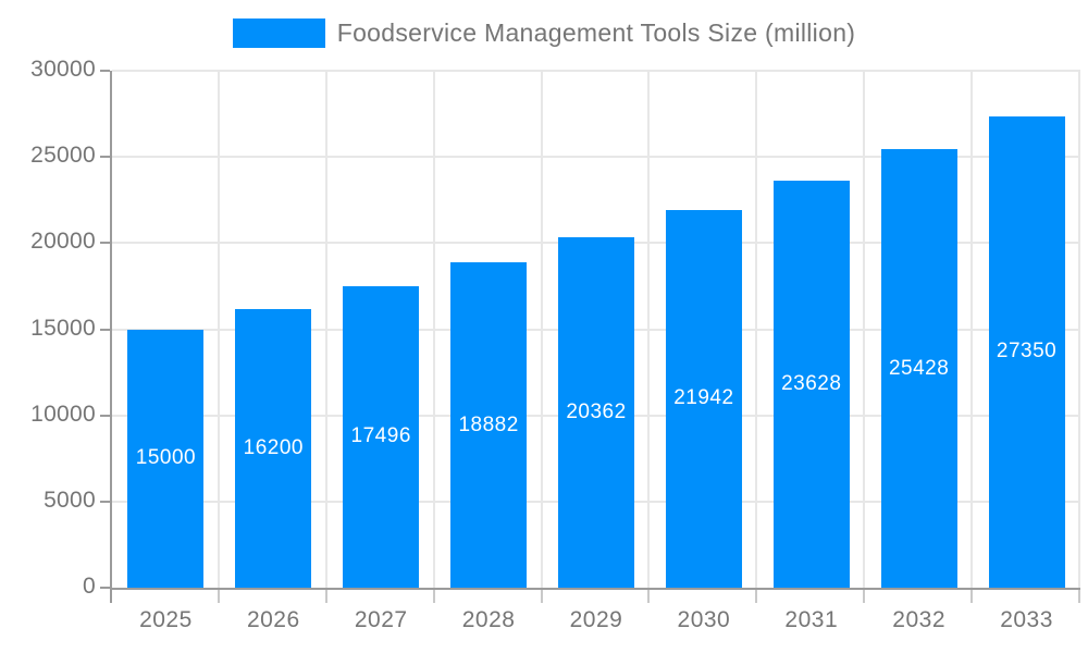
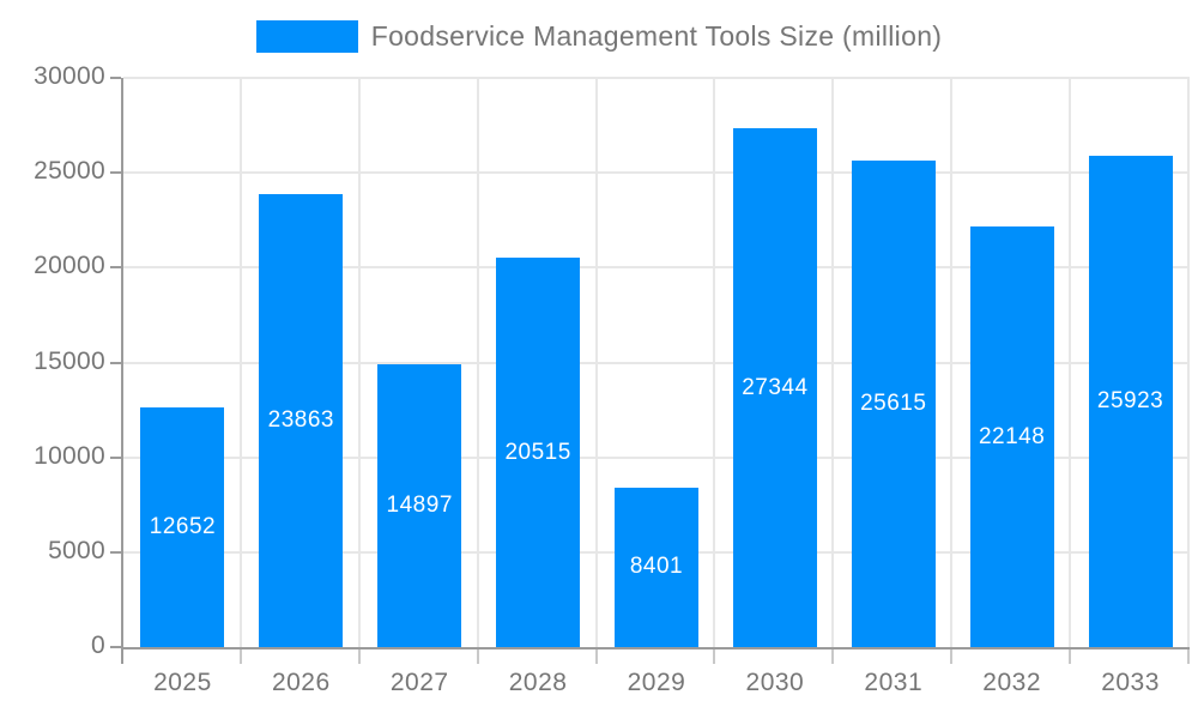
2025: 15000 -> 12652
2026: 16200 -> 23863
2027: 17496 -> 14897
2028: 18882 -> 20515
2029: 20362 -> 8401
2030: 21942 -> 27344
2031: 23628 -> 25615
2032: 25428 -> 22148
2033: 27350 -> 25923
